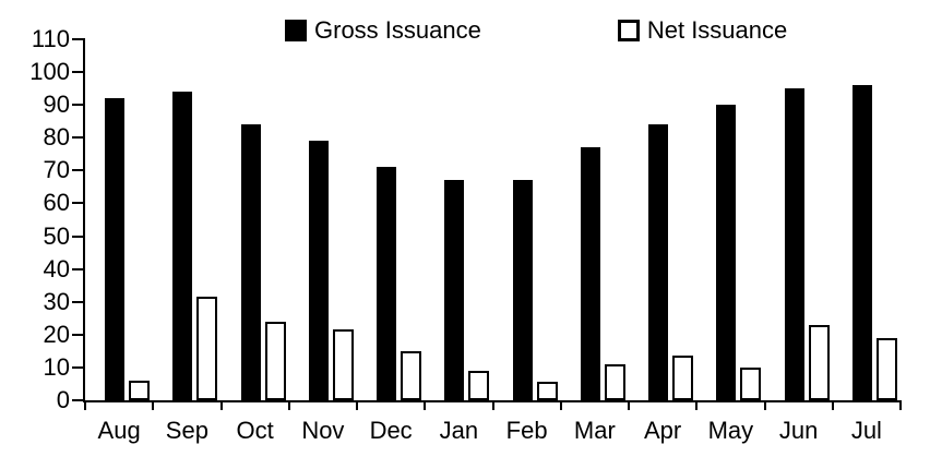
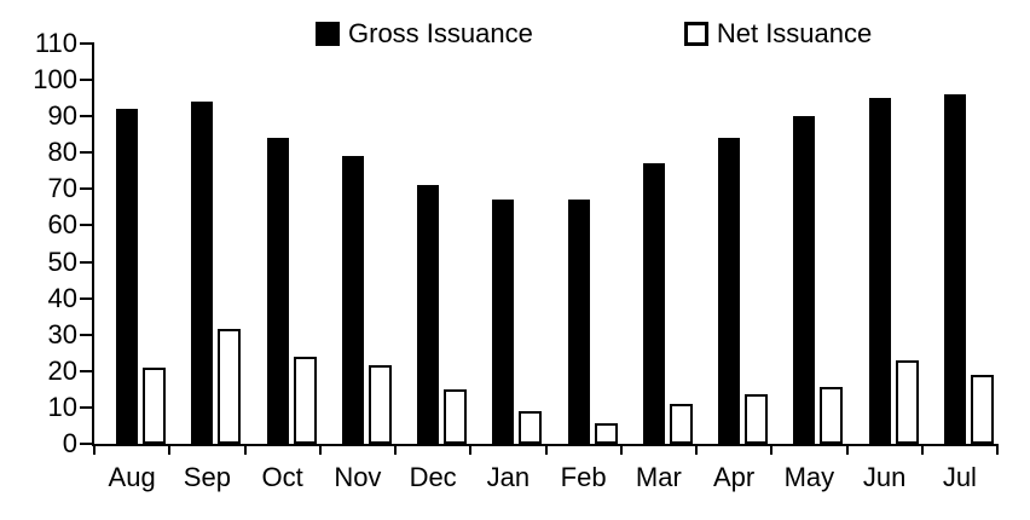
Net Issuance/Aug: 6 -> 21
Net Issuance/May: 10 -> 16
